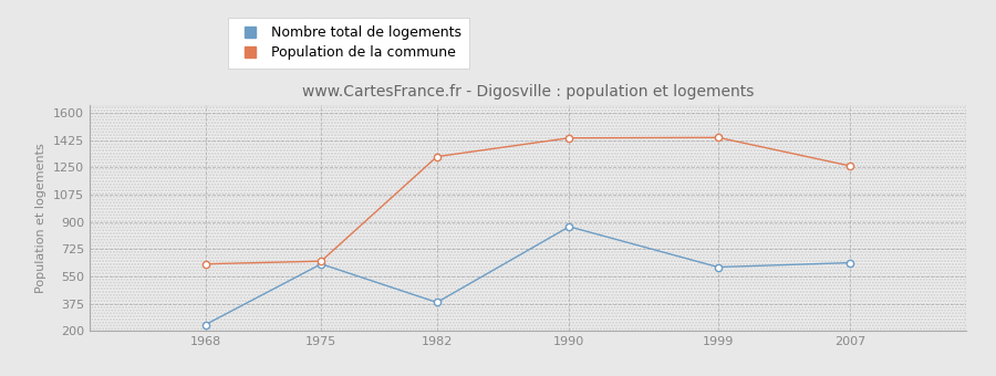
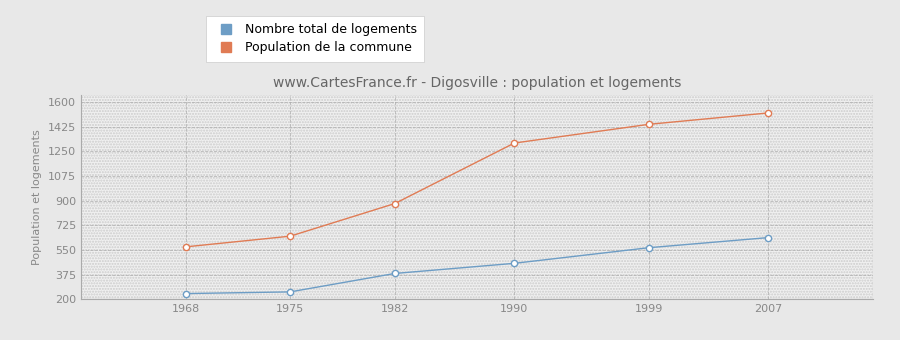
Population de la commune/1968: 630 -> 570
Nombre total de logements/1975: 630 -> 250
Population de la commune/1982: 1320 -> 880
Nombre total de logements/1990: 870 -> 460
Population de la commune/1990: 1440 -> 1310
Nombre total de logements/1999: 610 -> 570
Population de la commune/2007: 1260 -> 1520
